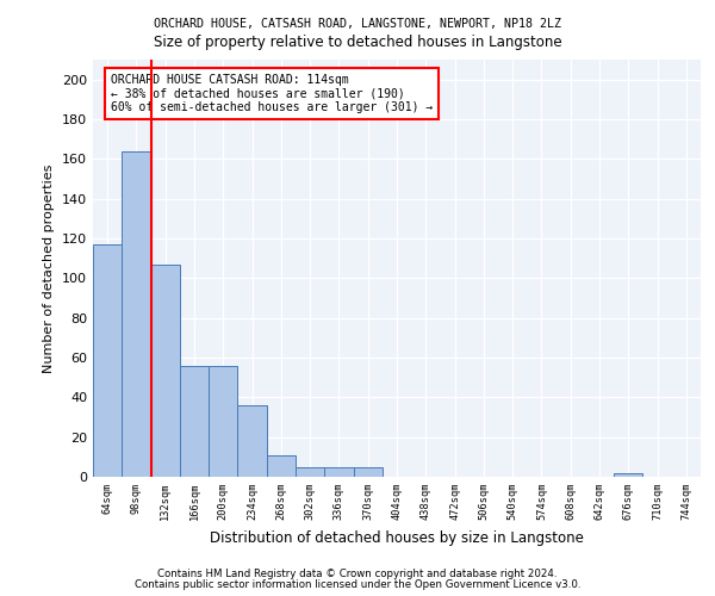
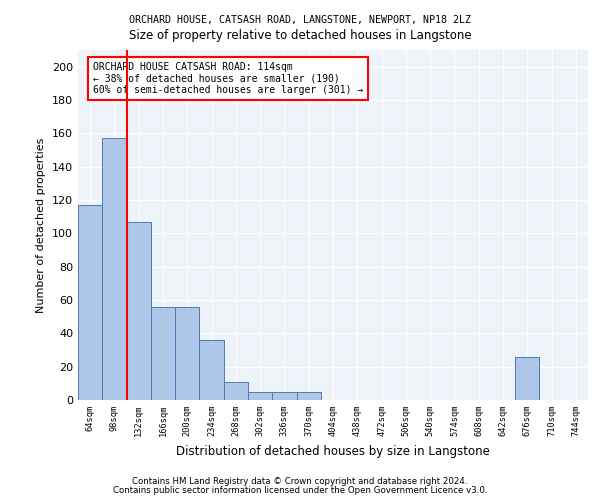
98sqm: 164 -> 157
676sqm: 2 -> 26
